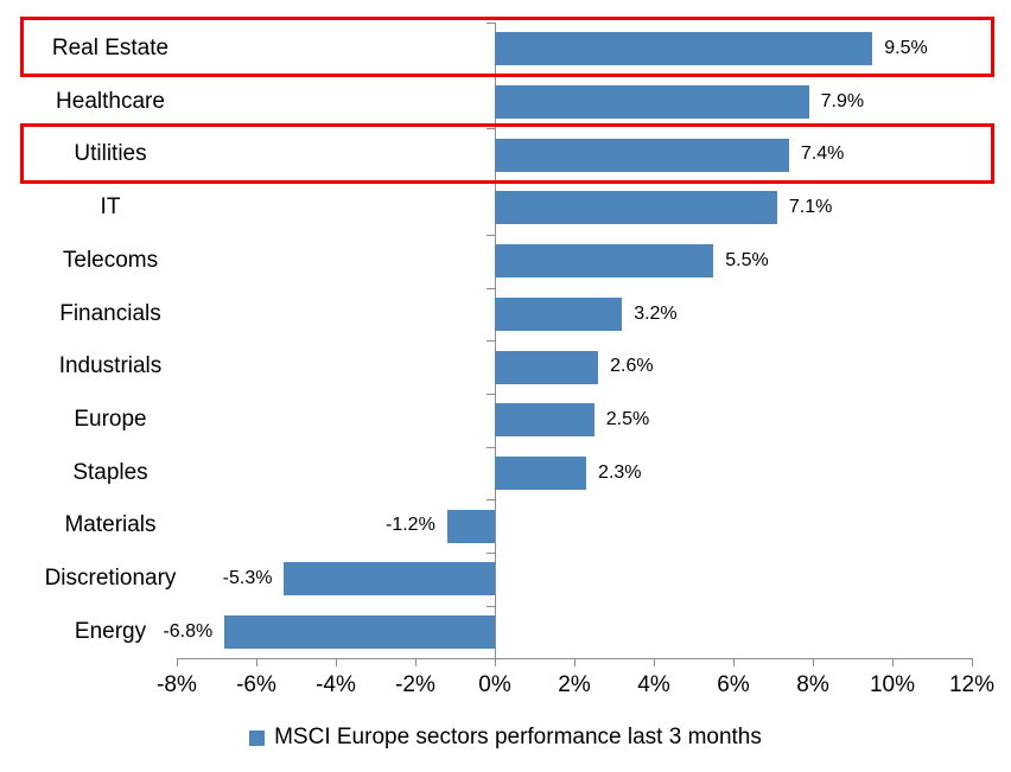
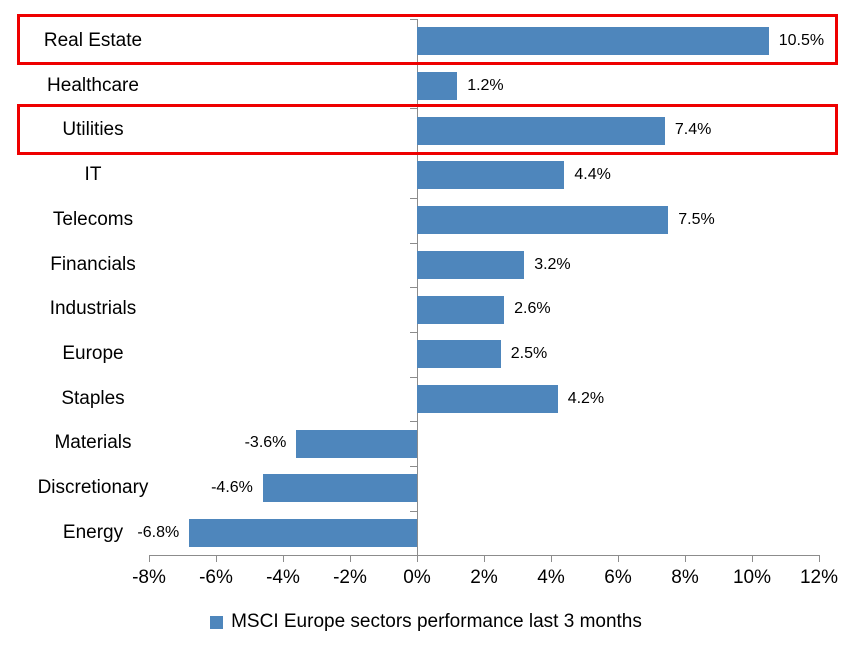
Real Estate: 9.5% -> 10.5%
Healthcare: 7.9% -> 1.2%
IT: 7.1% -> 4.4%
Telecoms: 5.5% -> 7.5%
Staples: 2.3% -> 4.2%
Materials: -1.2% -> -3.6%
Discretionary: -5.3% -> -4.6%
